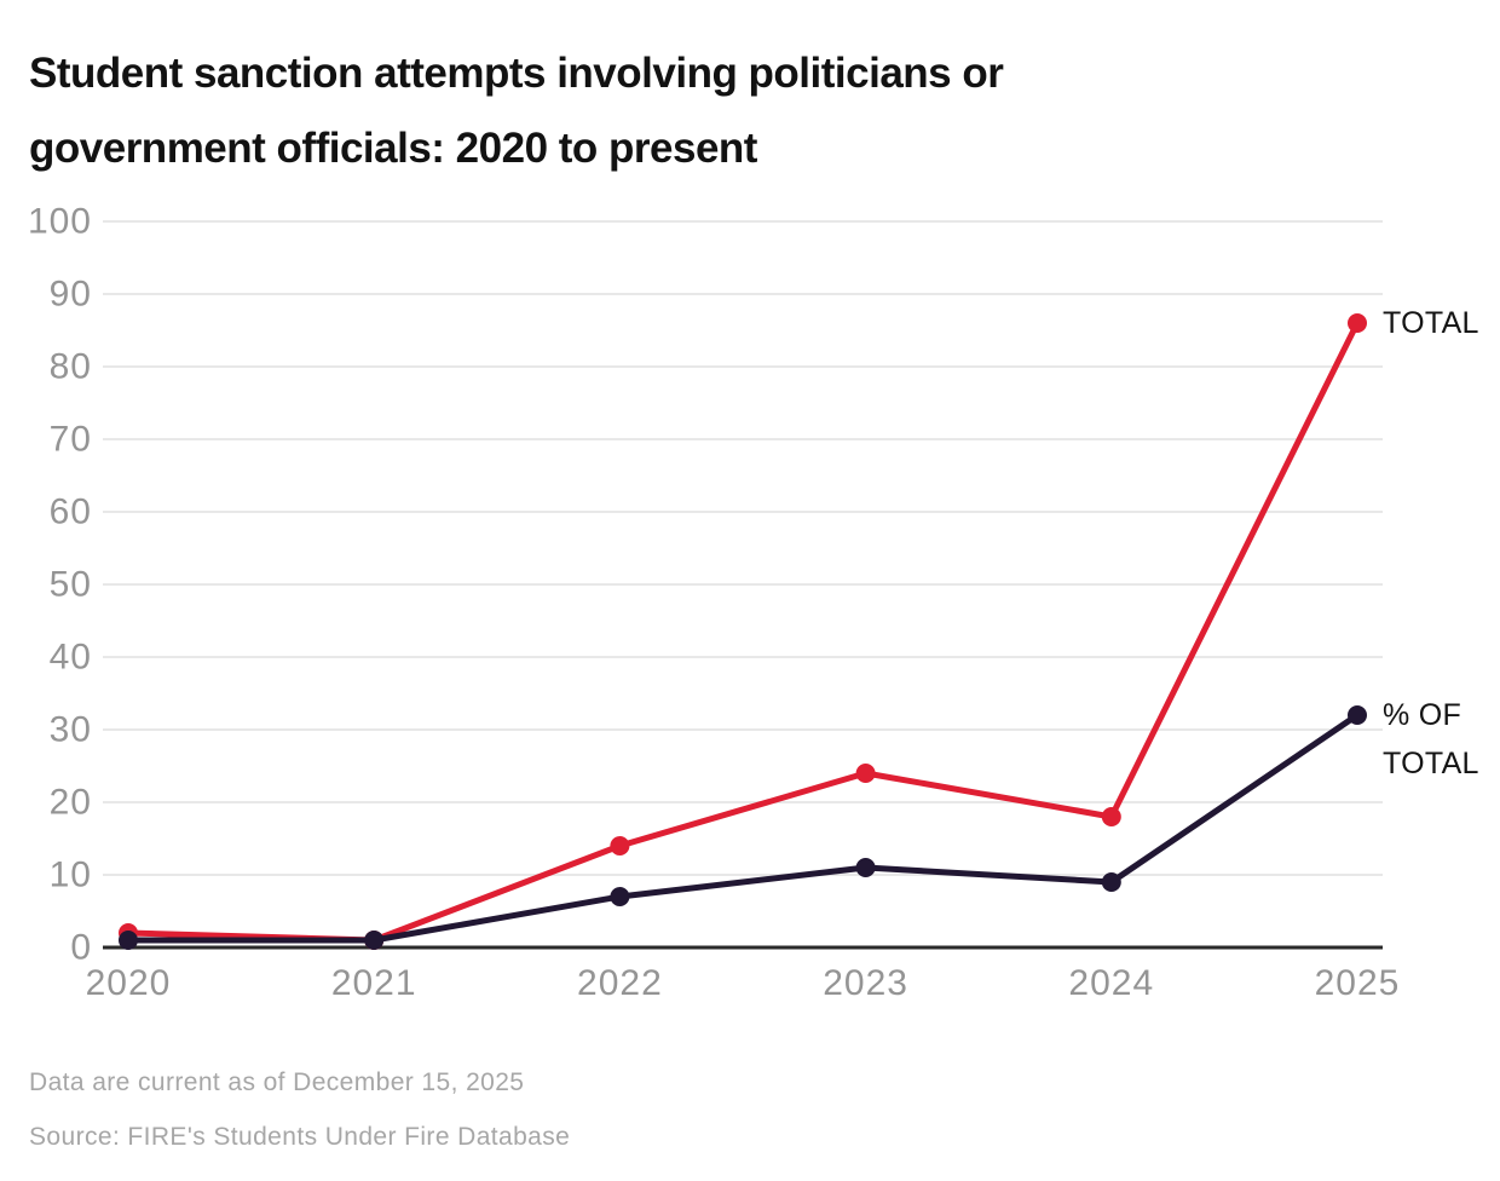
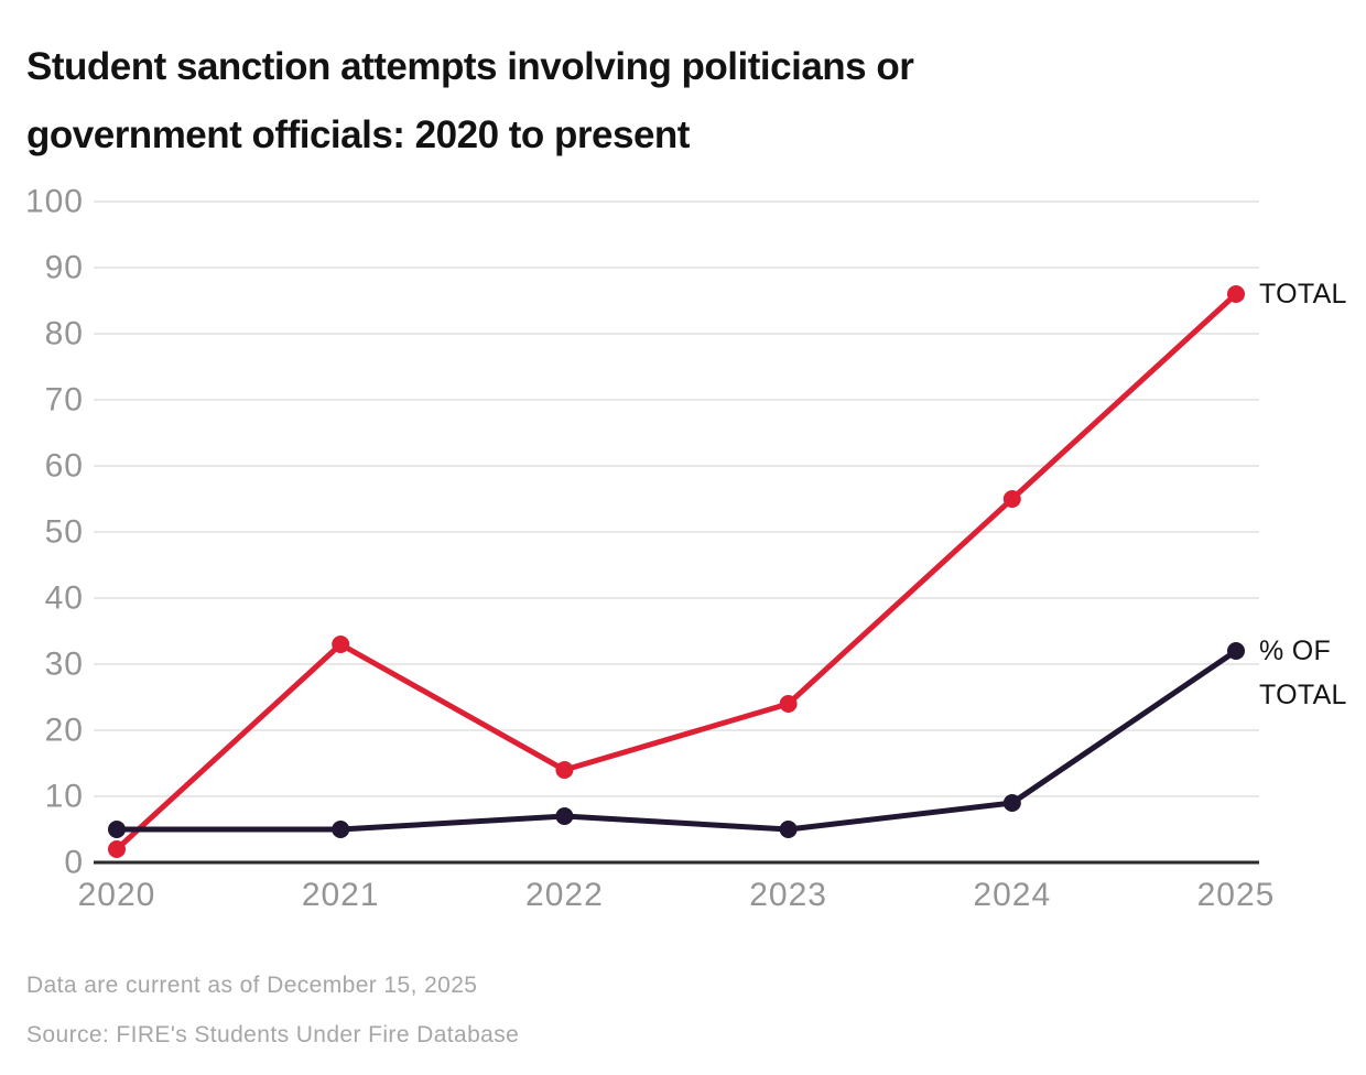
% OF TOTAL/2020: 1 -> 5
TOTAL/2021: 1 -> 33
% OF TOTAL/2021: 1 -> 5
% OF TOTAL/2023: 11 -> 5
TOTAL/2024: 18 -> 55
